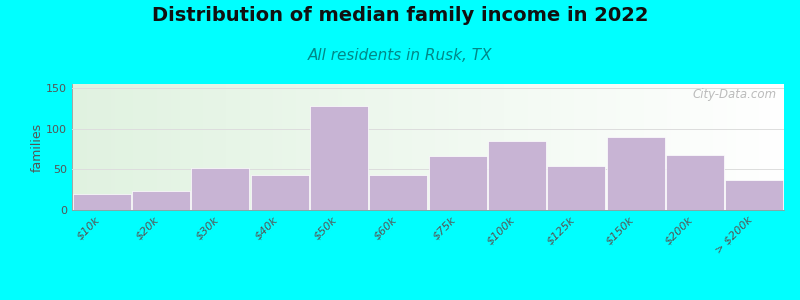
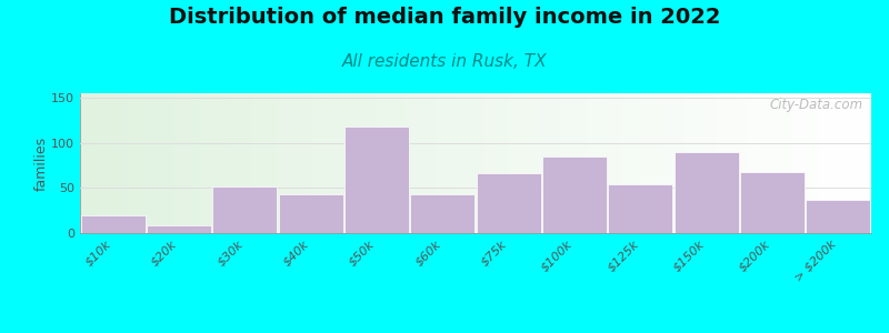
$20k: 23 -> 8
$50k: 128 -> 118
